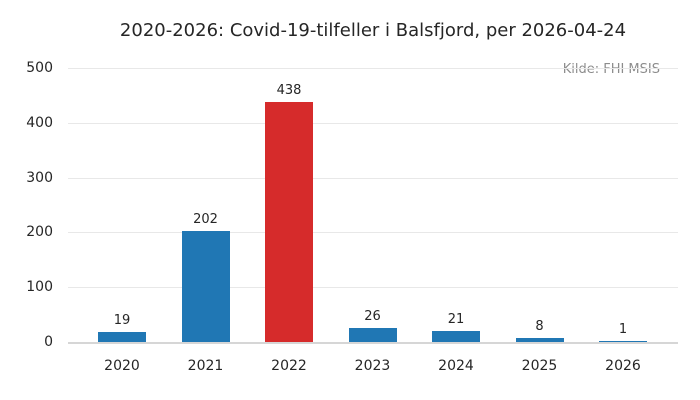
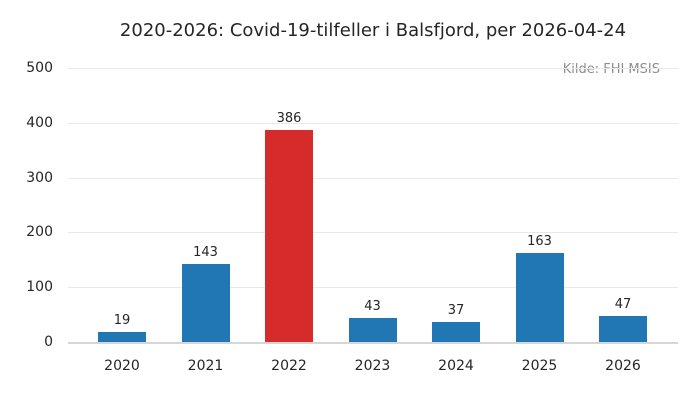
2021: 202 -> 143
2022: 438 -> 386
2023: 26 -> 43
2024: 21 -> 37
2025: 8 -> 163
2026: 1 -> 47
